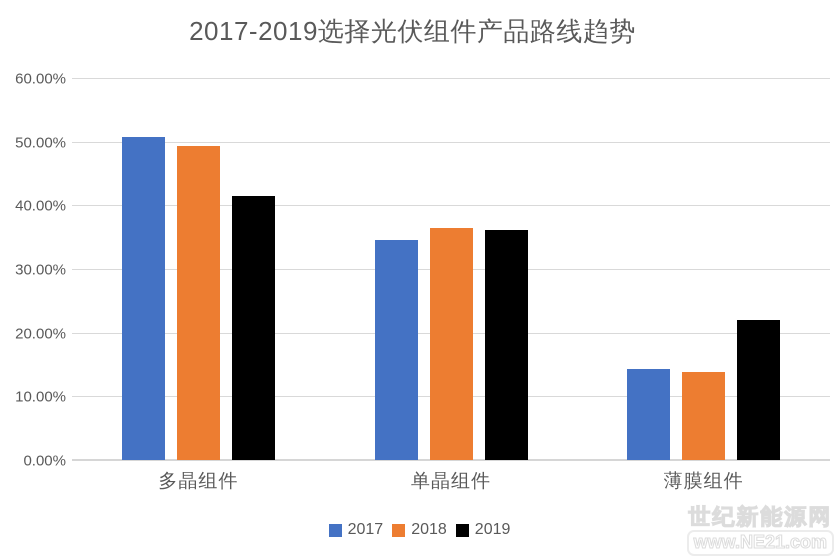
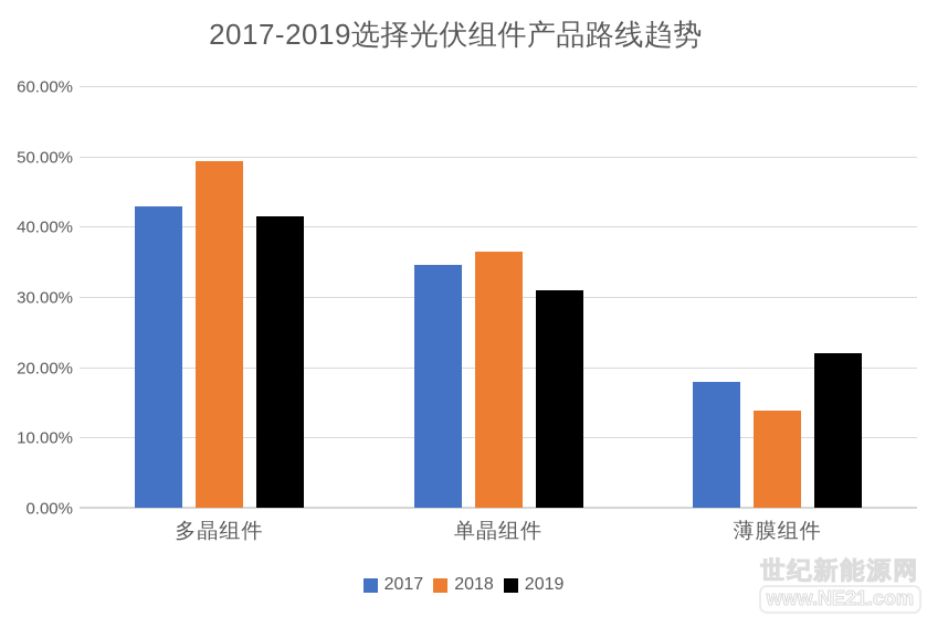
2017/多晶组件: 51% -> 43%
2019/单晶组件: 36% -> 31%
2017/薄膜组件: 14% -> 18%
